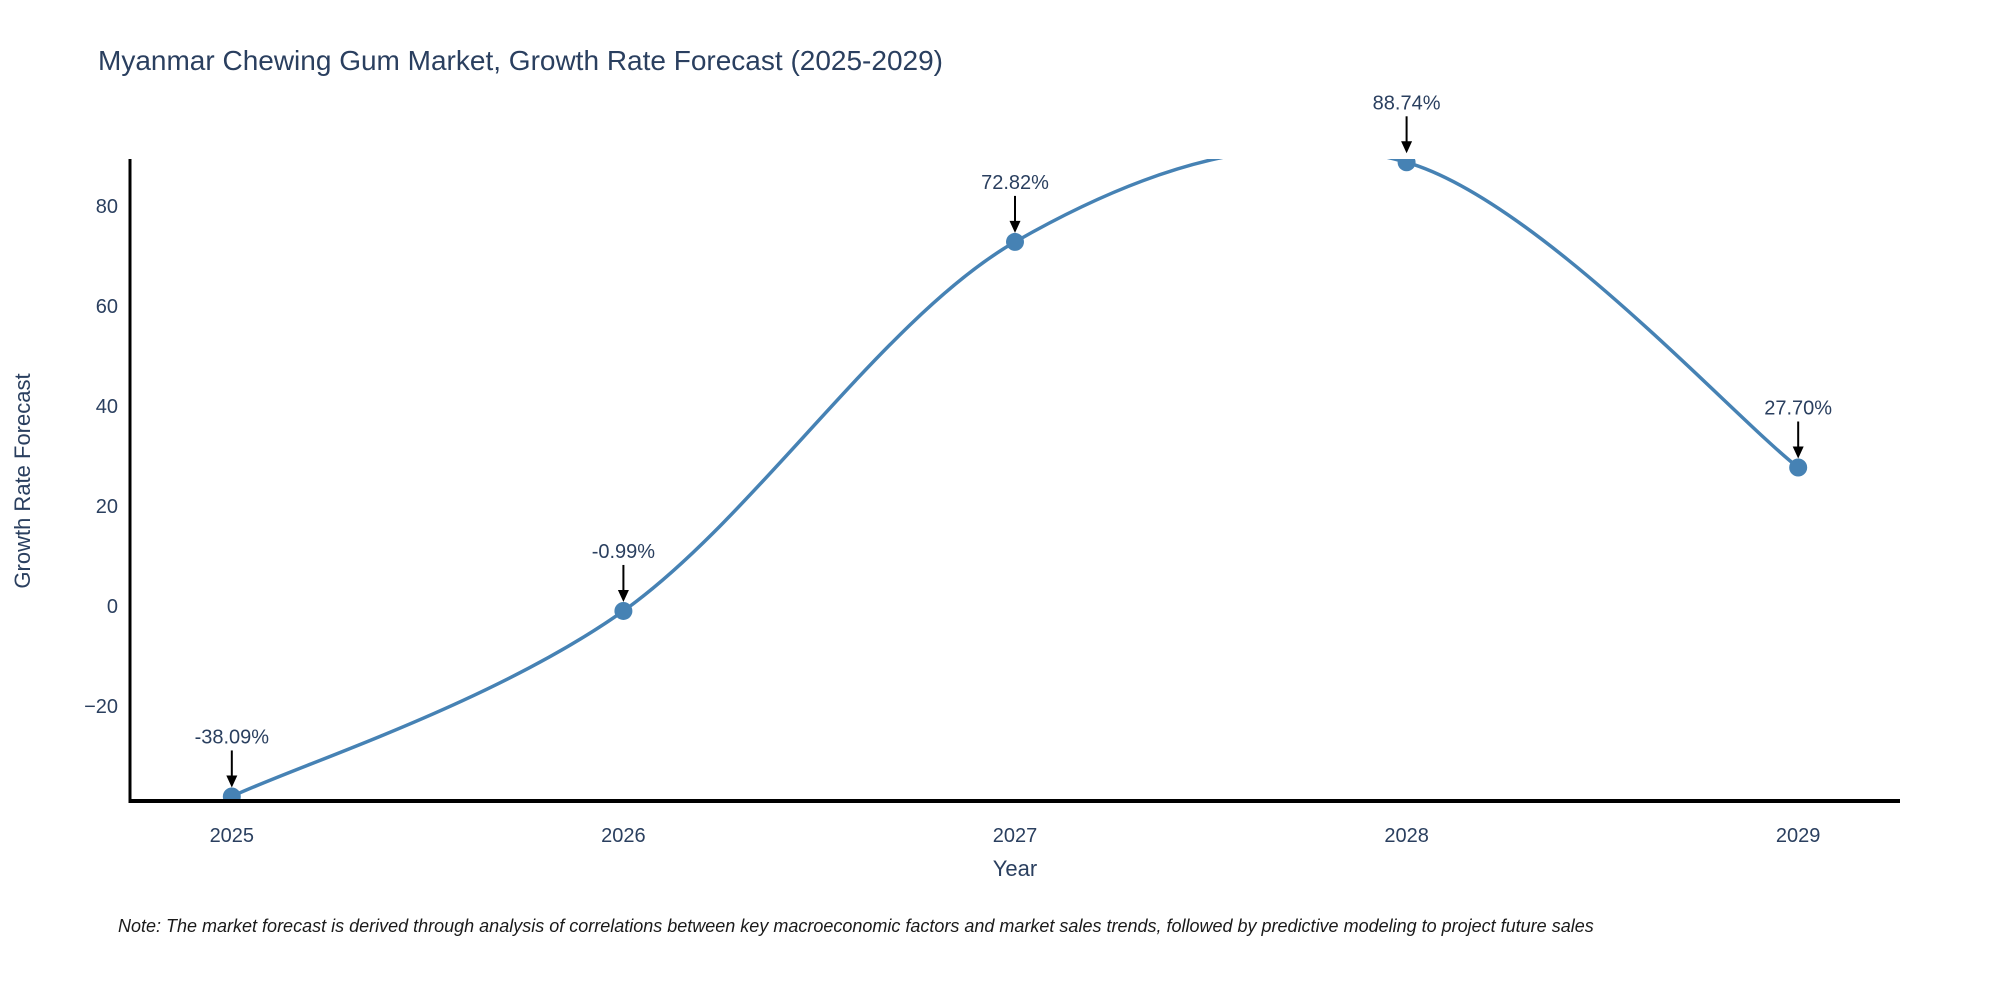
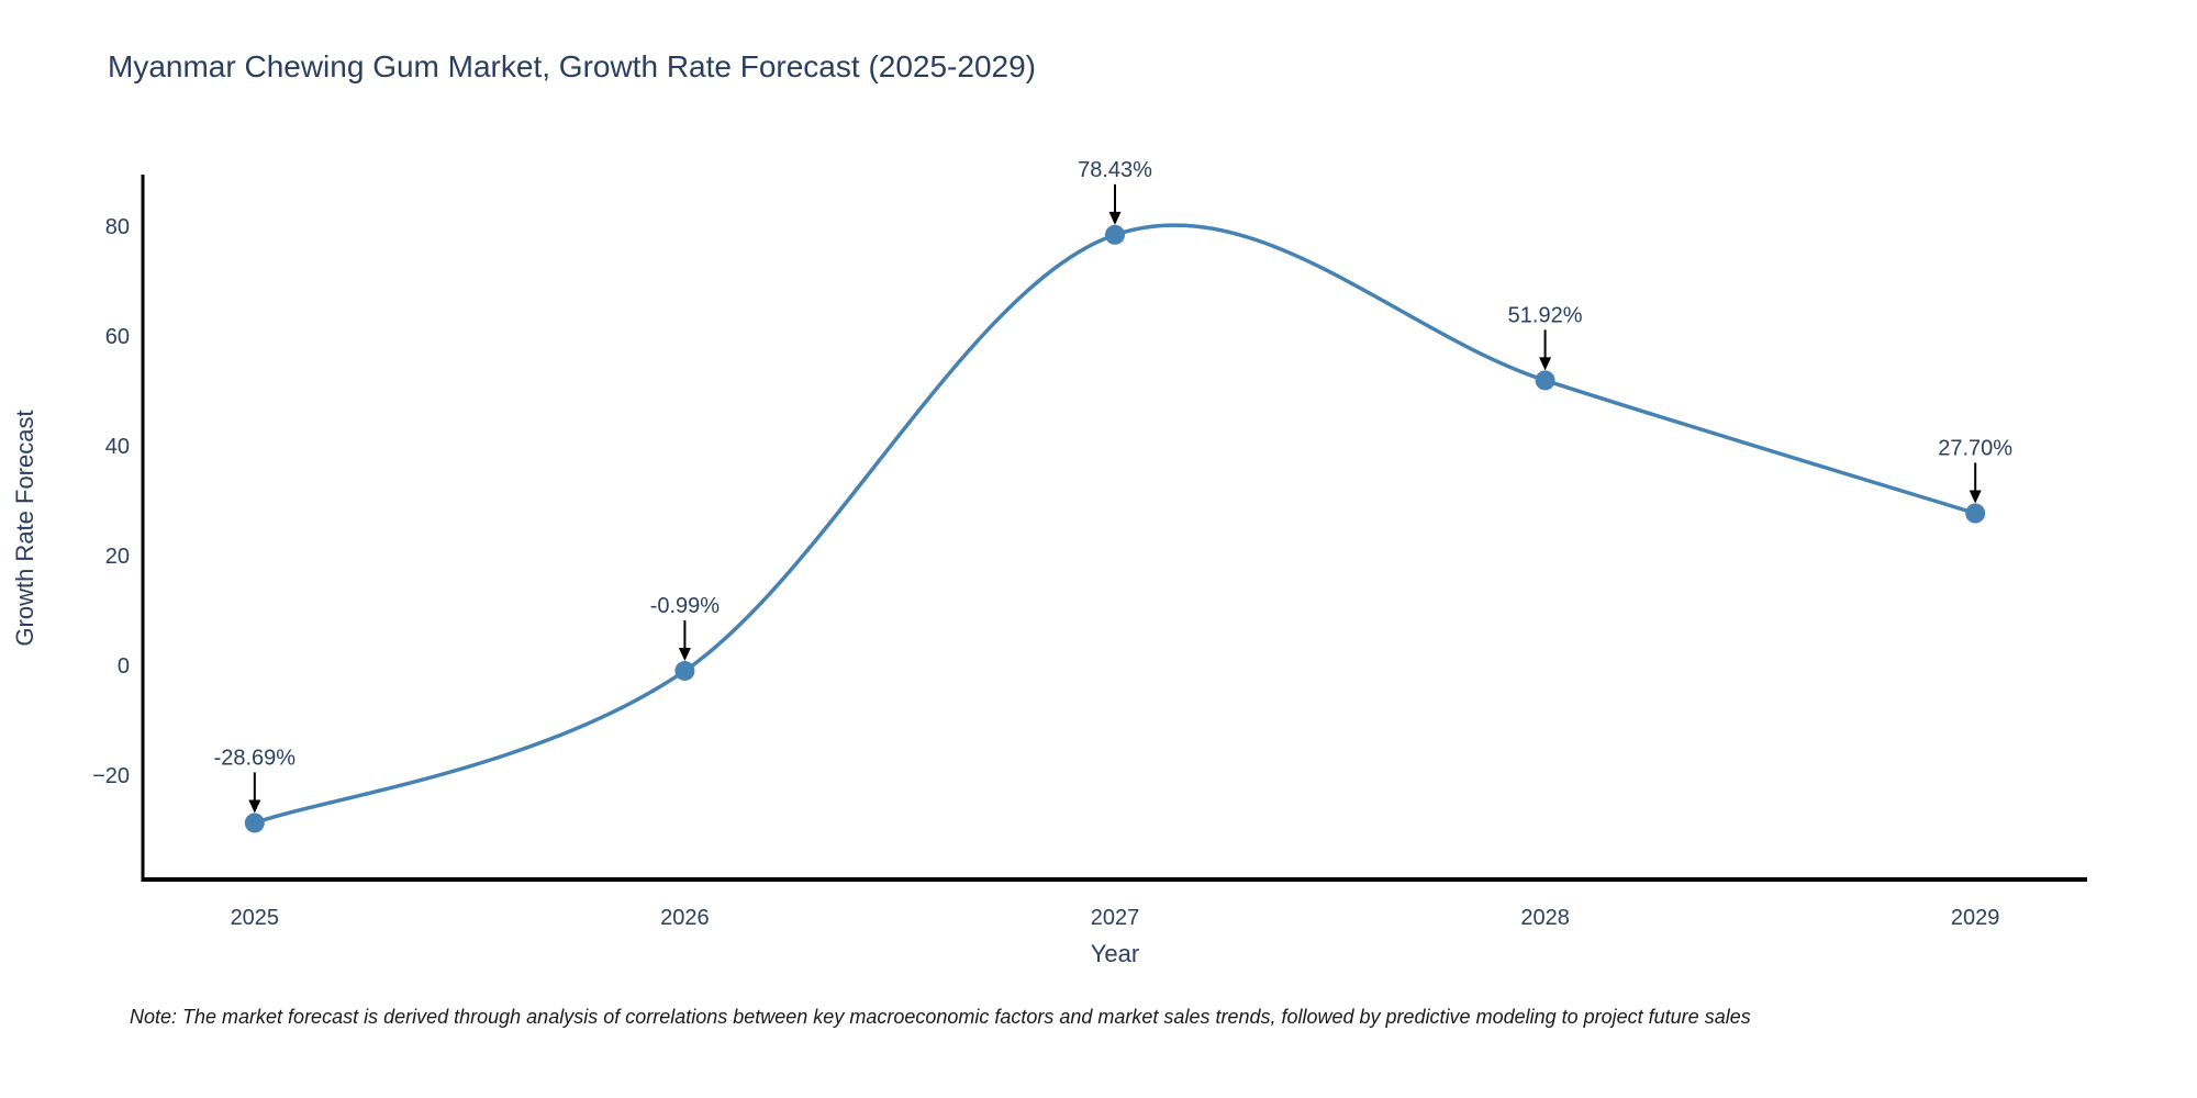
2025: -38.09% -> -28.69%
2027: 72.82% -> 78.43%
2028: 88.74% -> 51.92%
